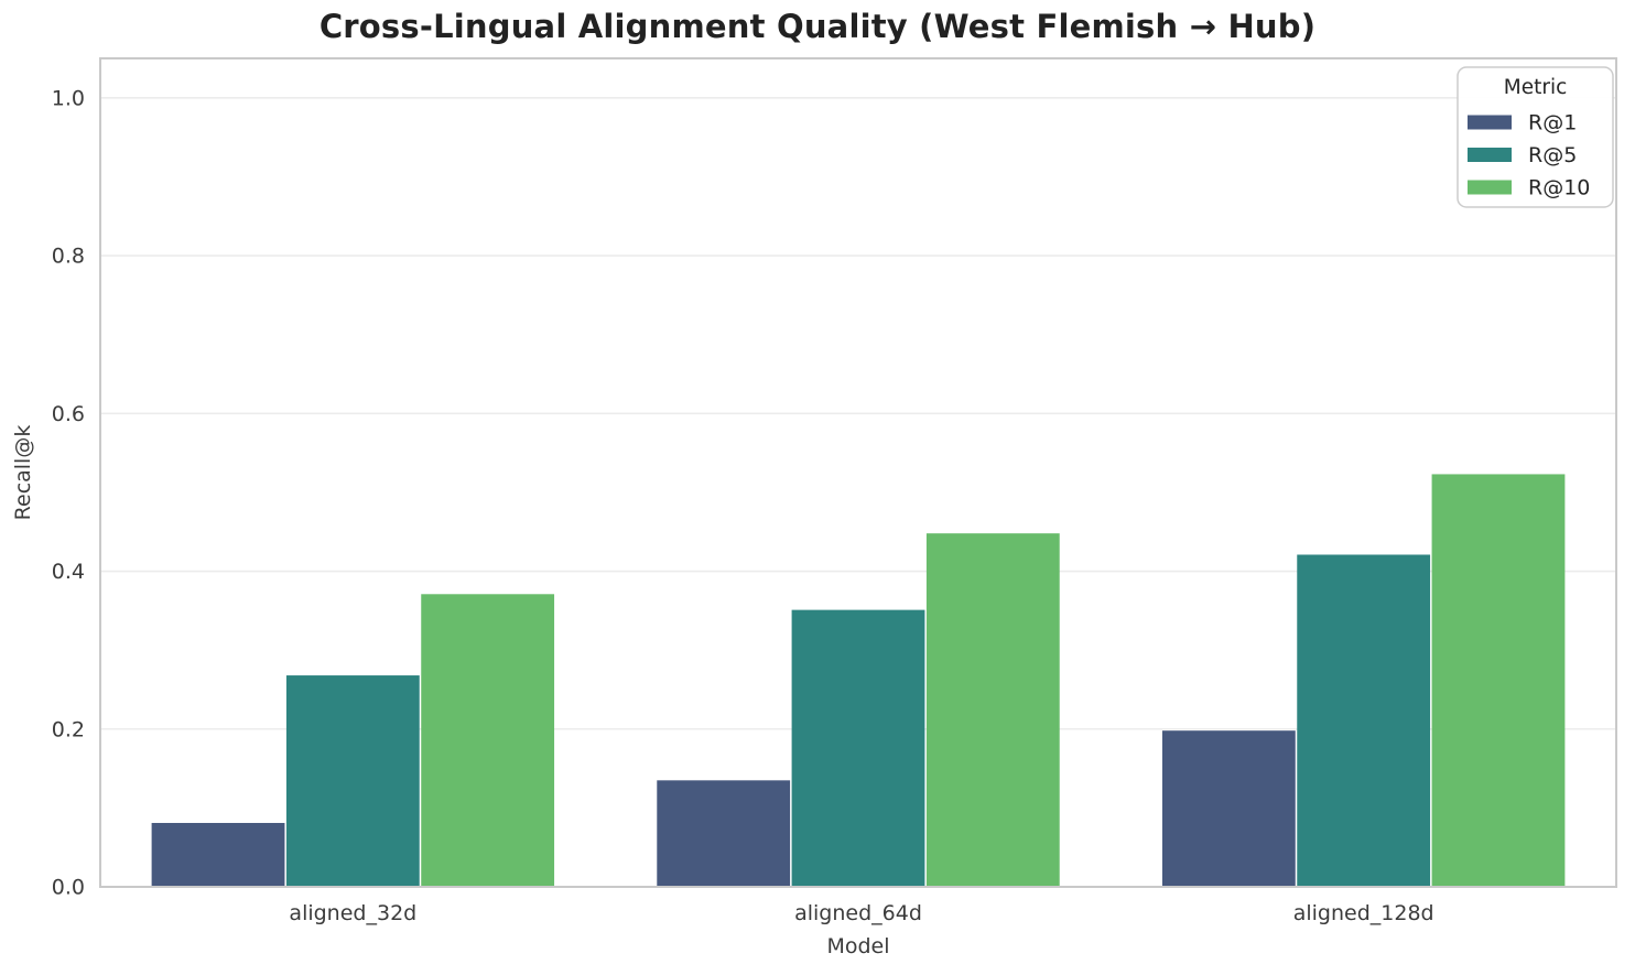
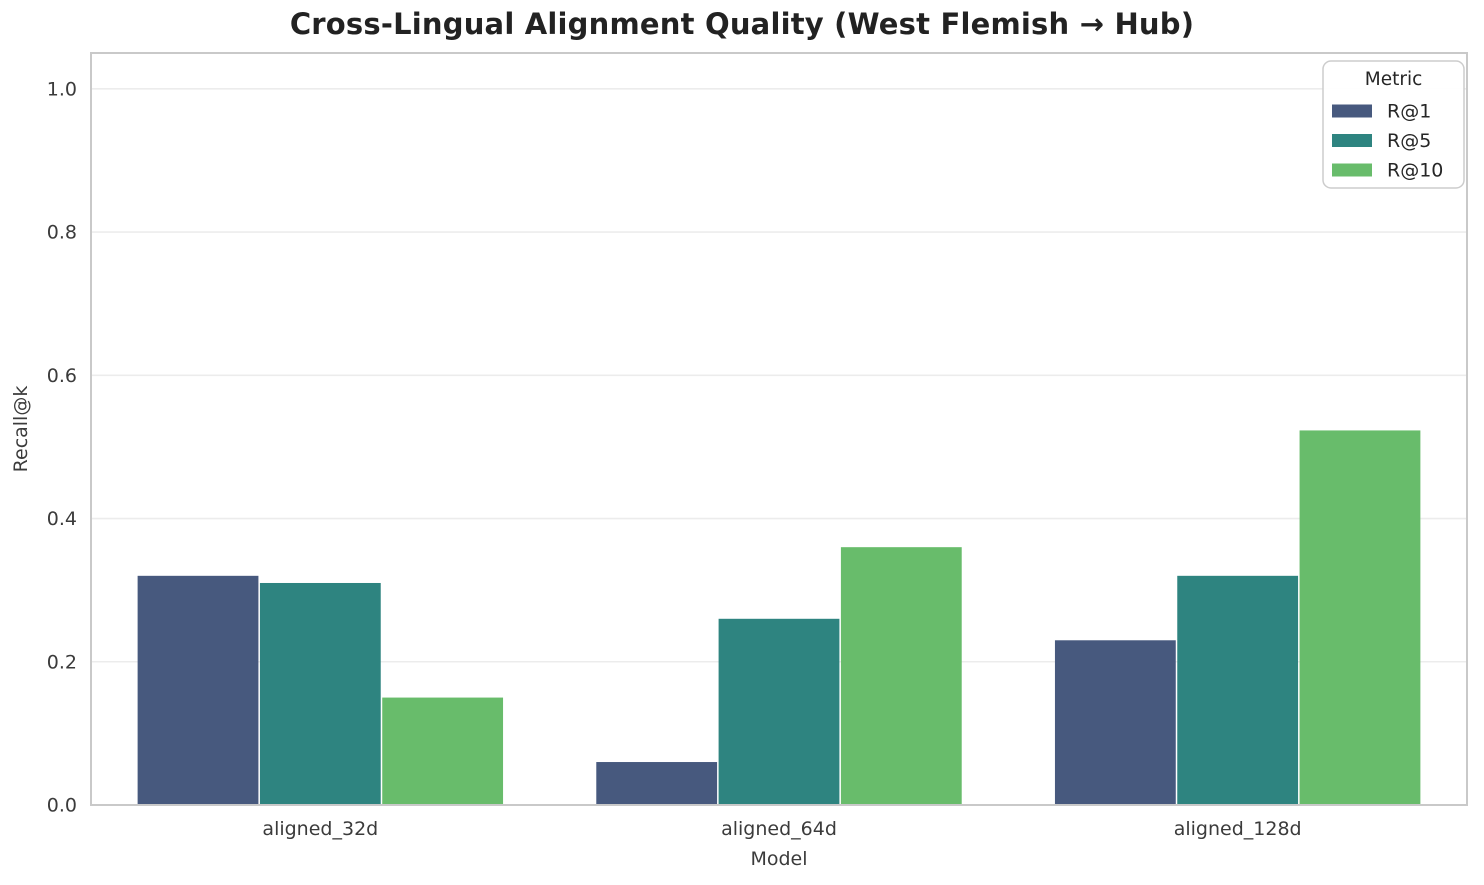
R@1/aligned_32d: 0.08 -> 0.32
R@5/aligned_32d: 0.27 -> 0.31
R@10/aligned_32d: 0.37 -> 0.15
R@1/aligned_64d: 0.14 -> 0.06
R@5/aligned_64d: 0.35 -> 0.26
R@10/aligned_64d: 0.45 -> 0.36
R@1/aligned_128d: 0.20 -> 0.23
R@5/aligned_128d: 0.42 -> 0.32
